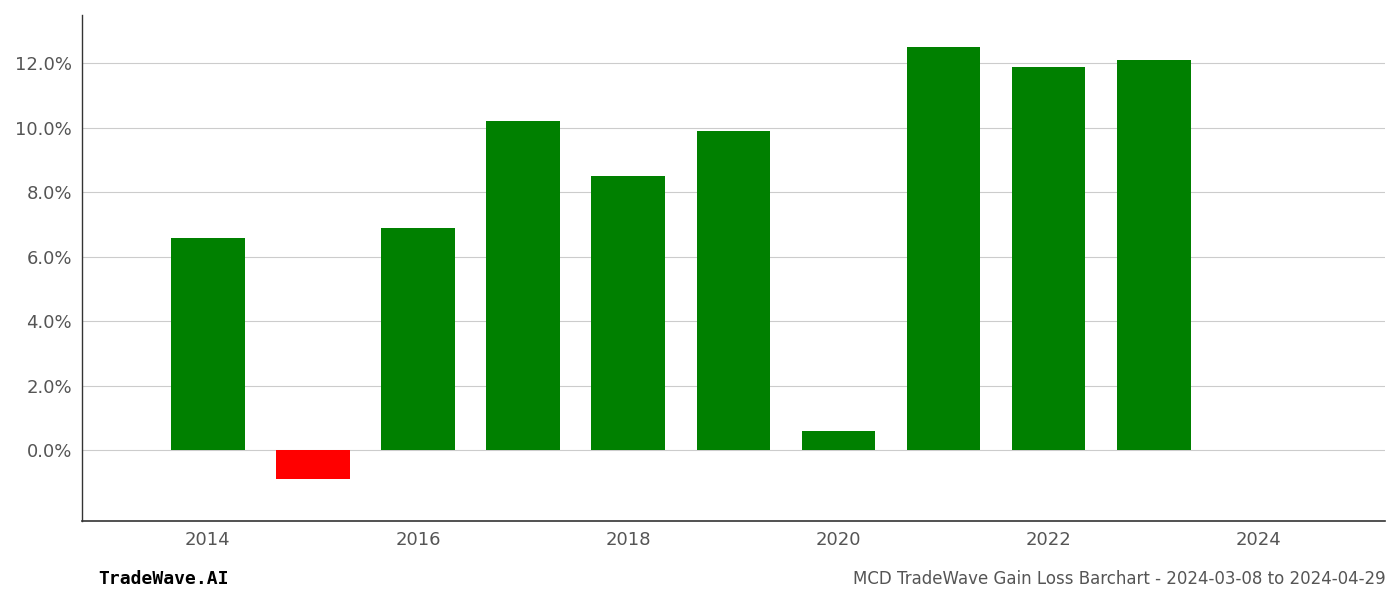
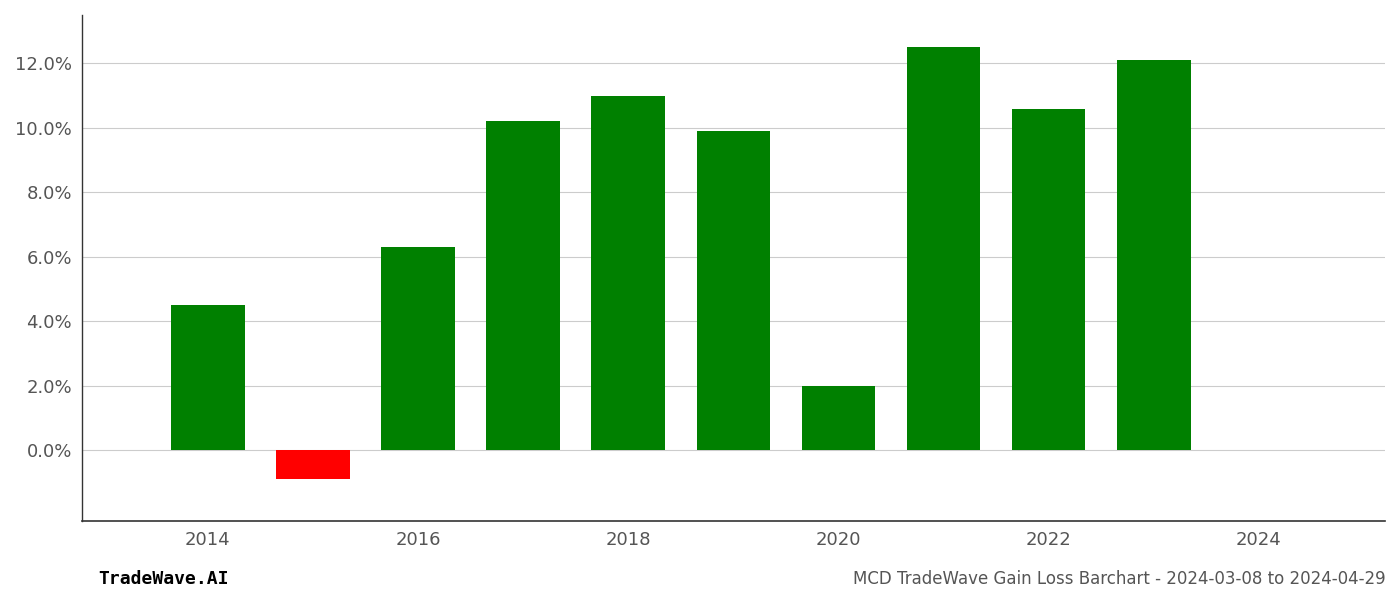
2014: 6.6% -> 4.5%
2016: 6.9% -> 6.3%
2018: 8.5% -> 11.0%
2020: 0.6% -> 2.0%
2022: 11.9% -> 10.6%
